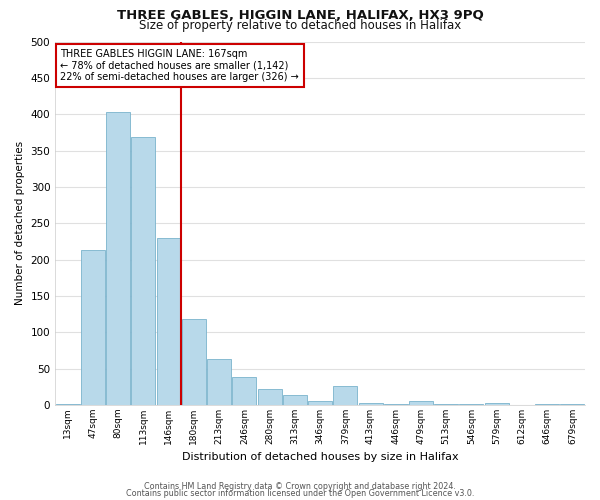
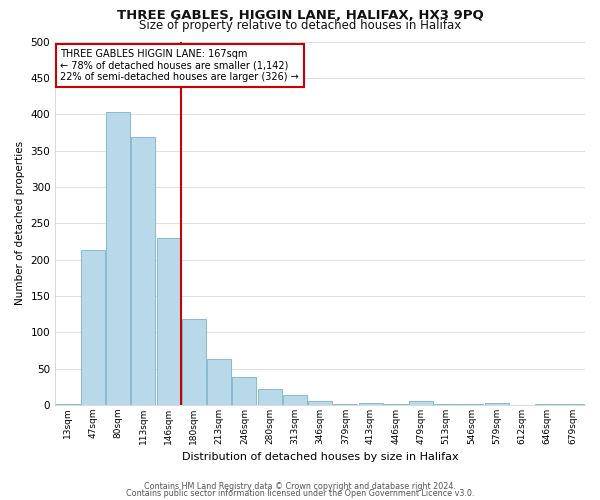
379sqm: 26 -> 2
